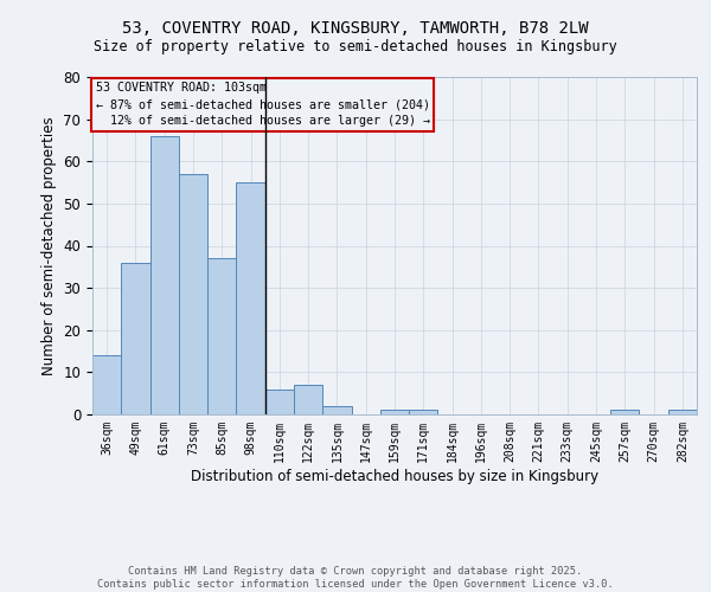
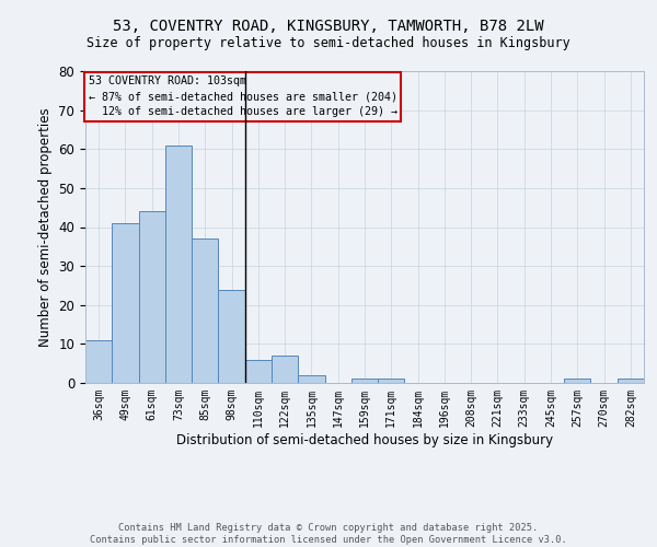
36sqm: 14 -> 11
49sqm: 36 -> 41
61sqm: 66 -> 44
73sqm: 57 -> 61
98sqm: 55 -> 24
